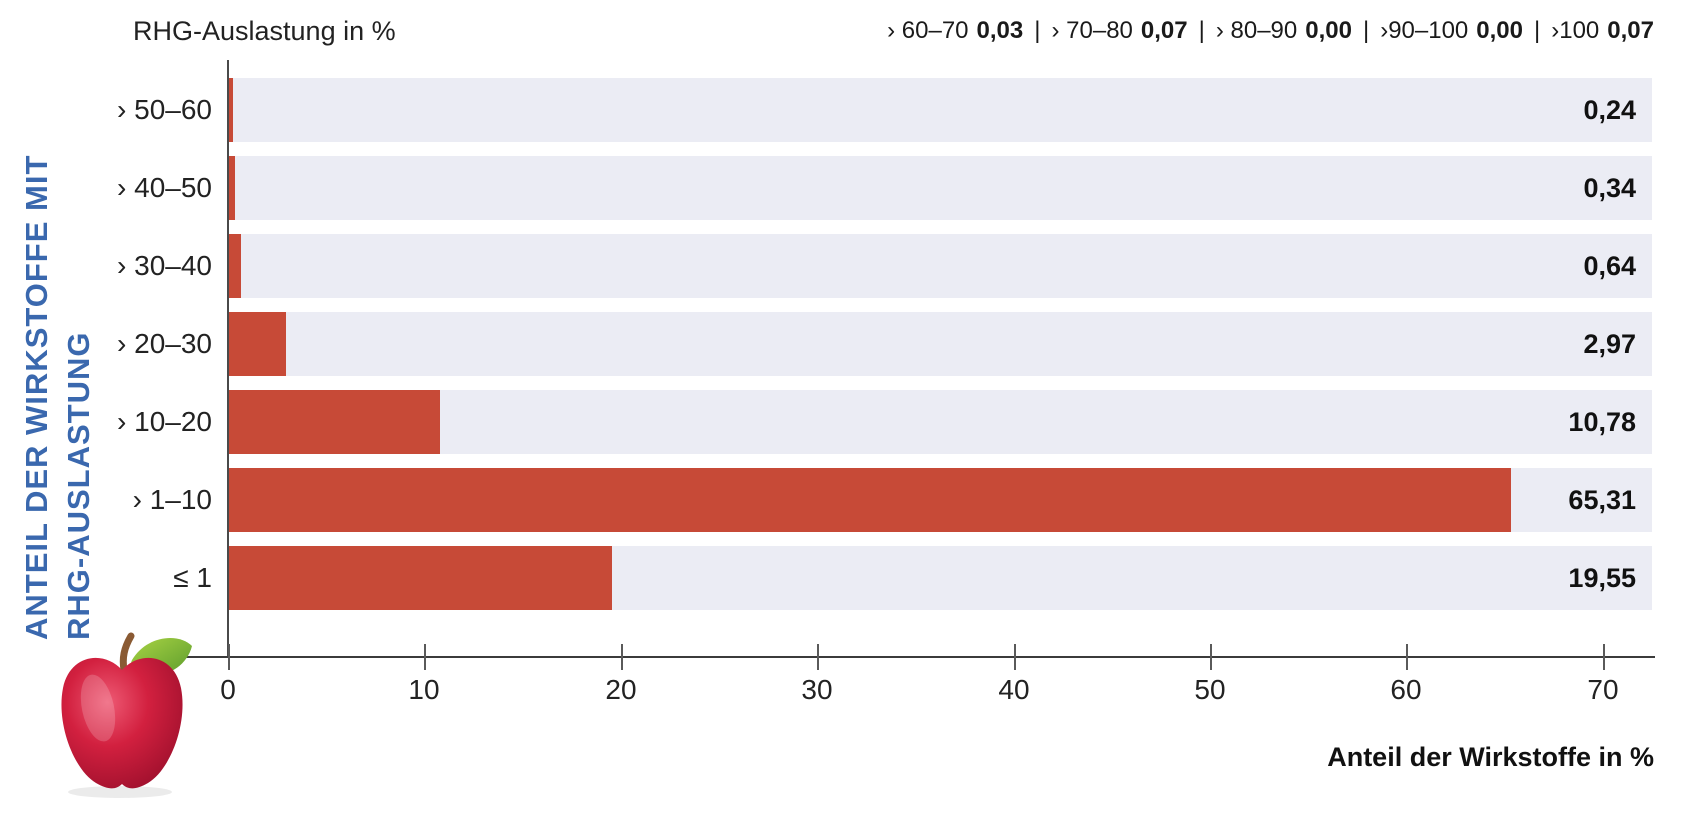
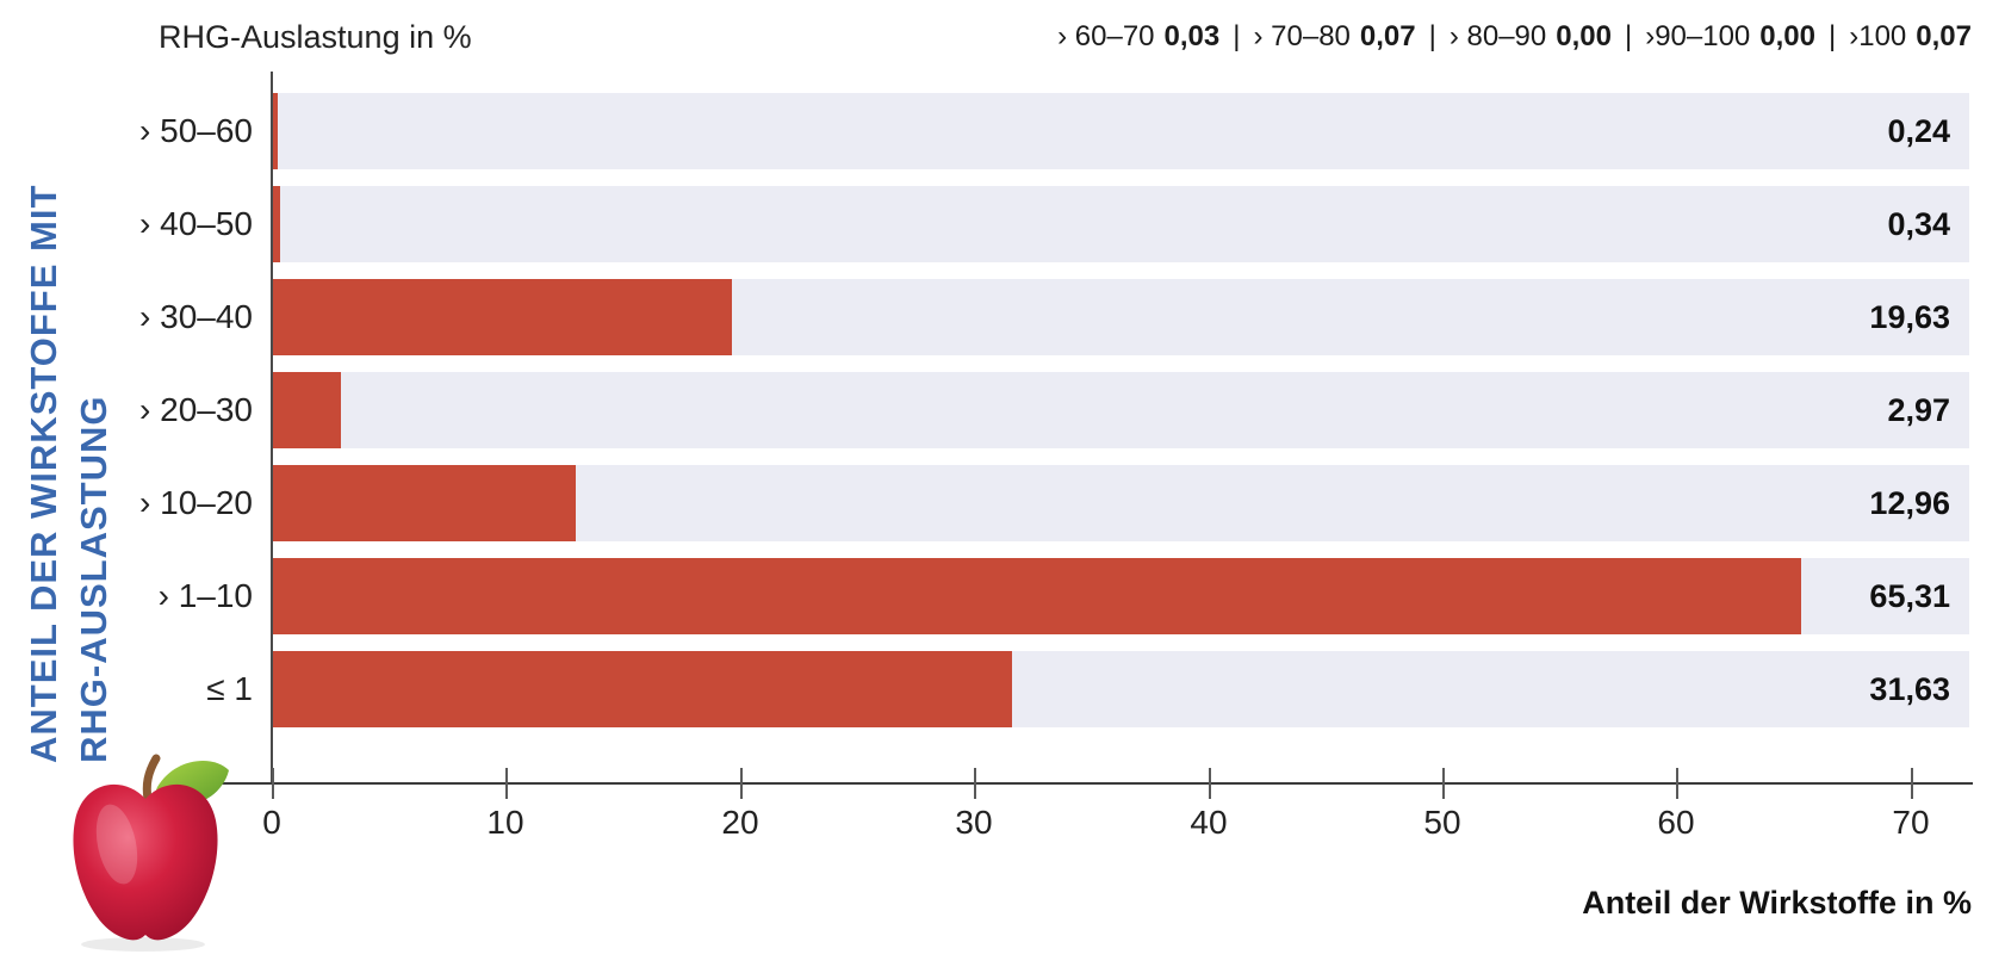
› 30–40: 0,64 -> 19,63
› 10–20: 10,78 -> 12,96
≤ 1: 19,55 -> 31,63
